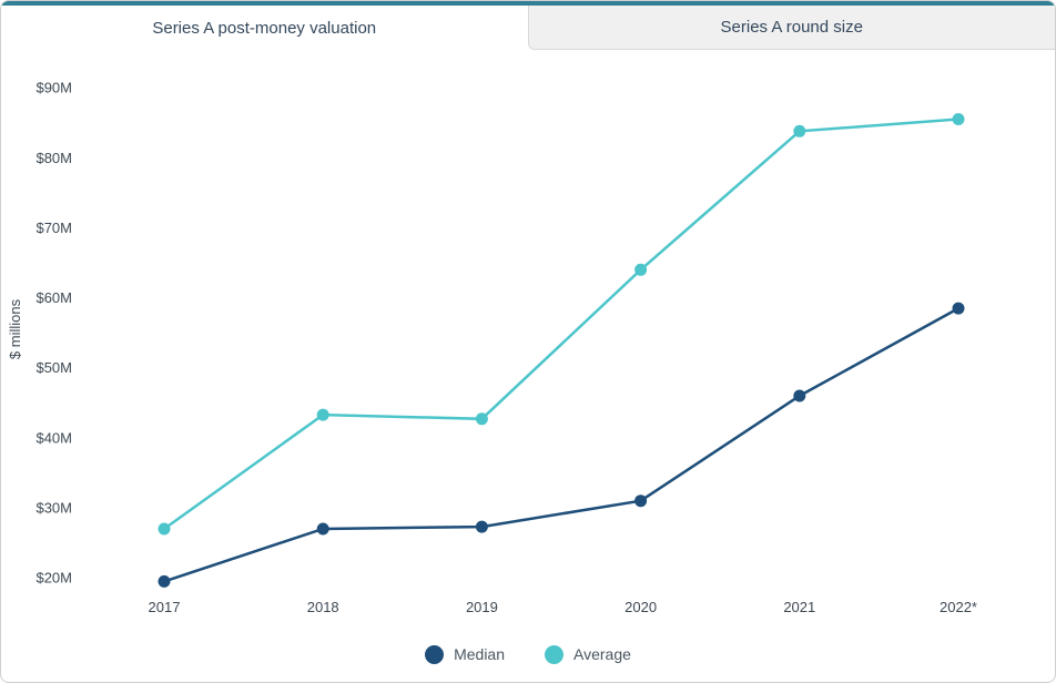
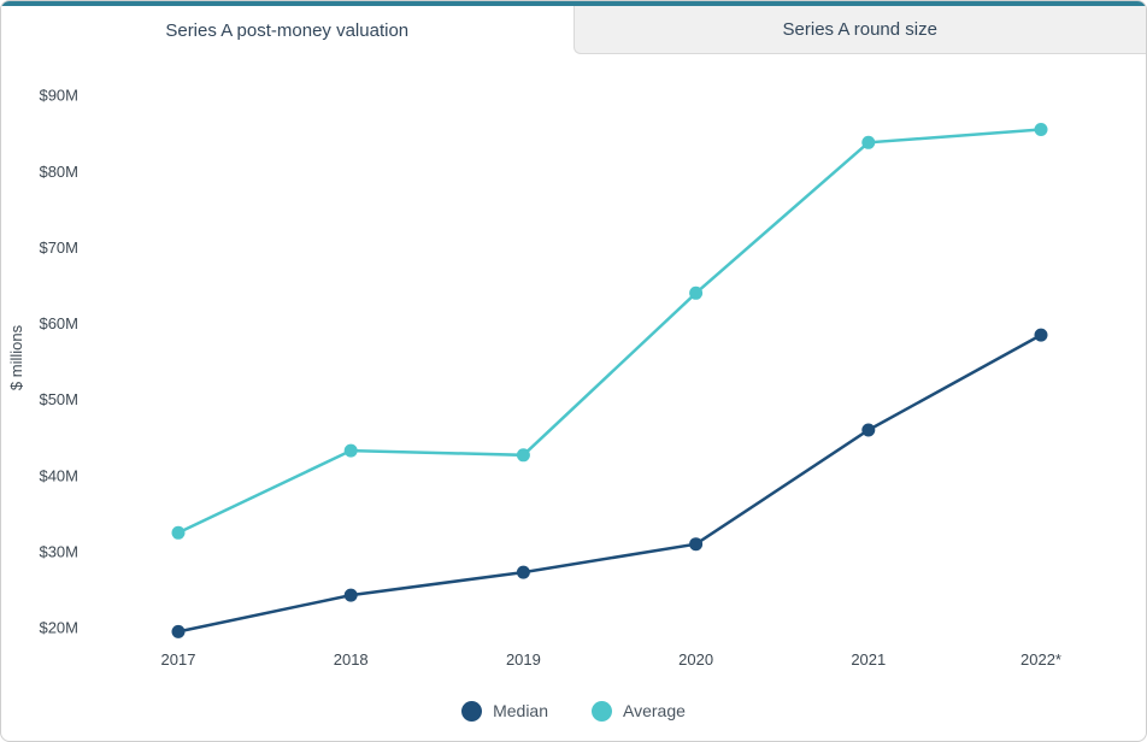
Average/2017: $27M -> $32M
Median/2018: $27M -> $24M
